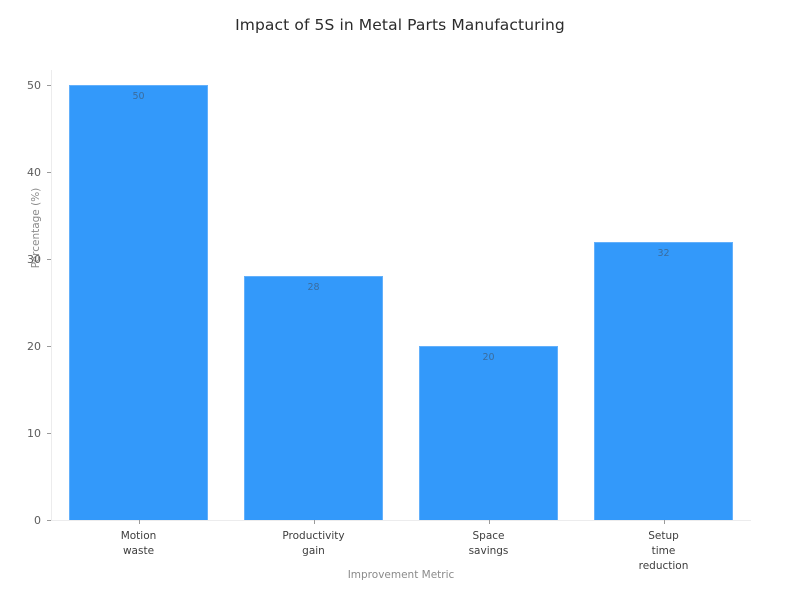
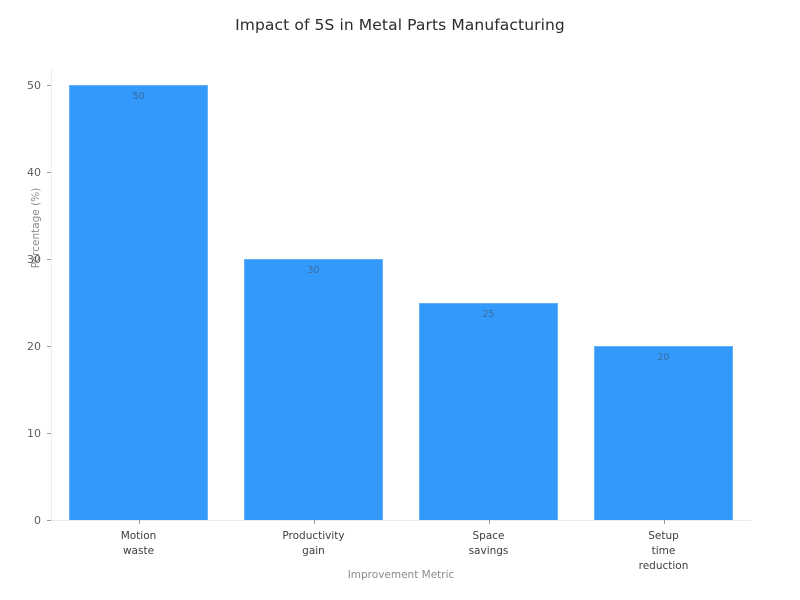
Productivity gain: 28 -> 30
Space savings: 20 -> 25
Setup time reduction: 32 -> 20
